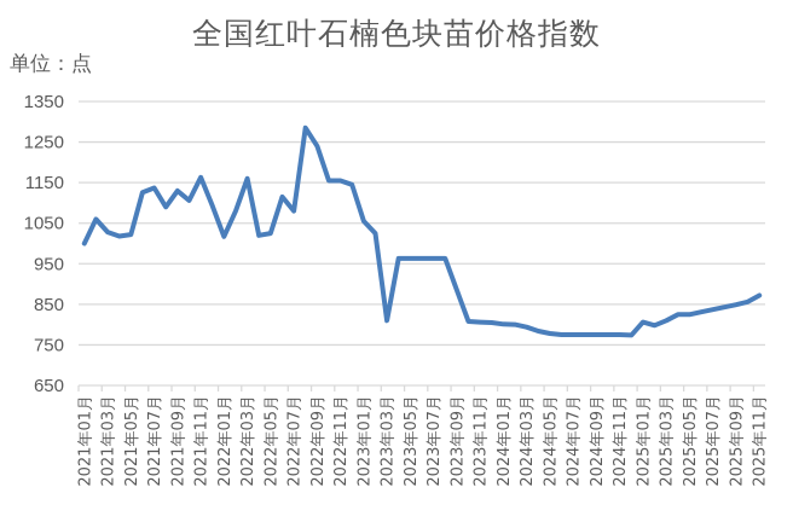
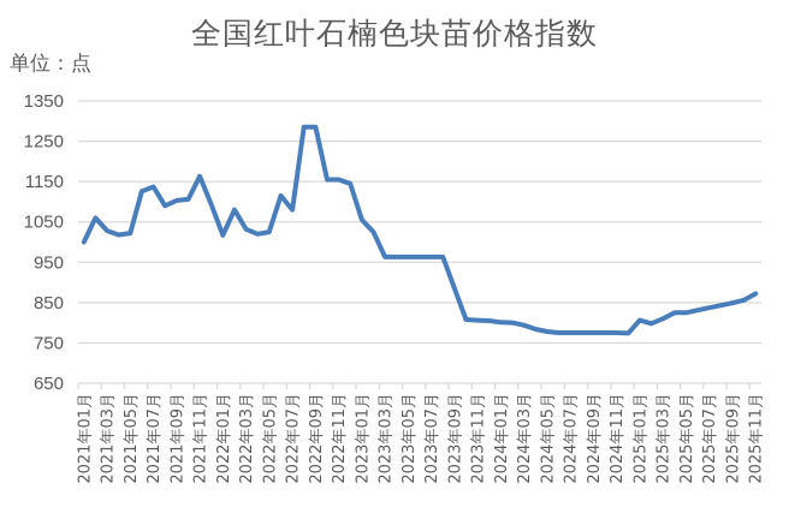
2021年09月: 1130 -> 1100
2022年03月: 1160 -> 1030
2022年09月: 1240 -> 1280
2023年03月: 810 -> 960
